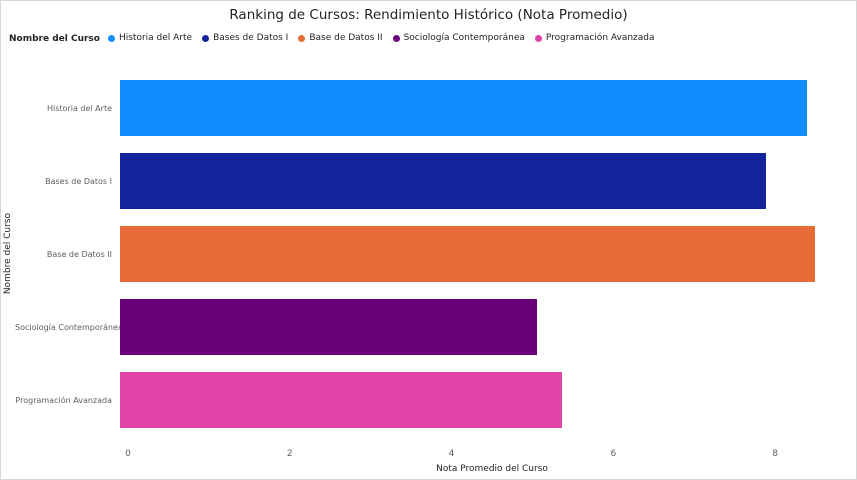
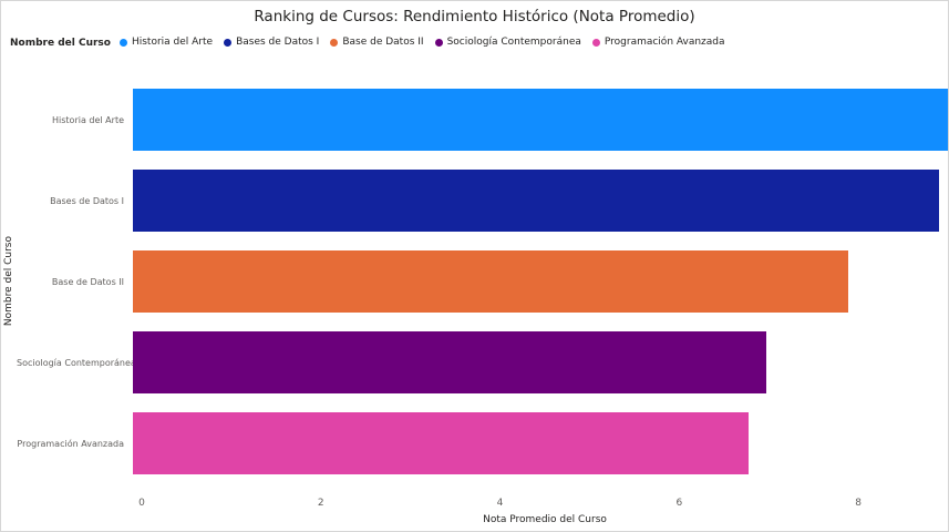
Historia del Arte: 8.4 -> 9.0
Bases de Datos I: 7.9 -> 8.9
Base de Datos II: 8.5 -> 7.9
Sociología Contemporánea: 5.1 -> 7.0
Programación Avanzada: 5.4 -> 6.8
